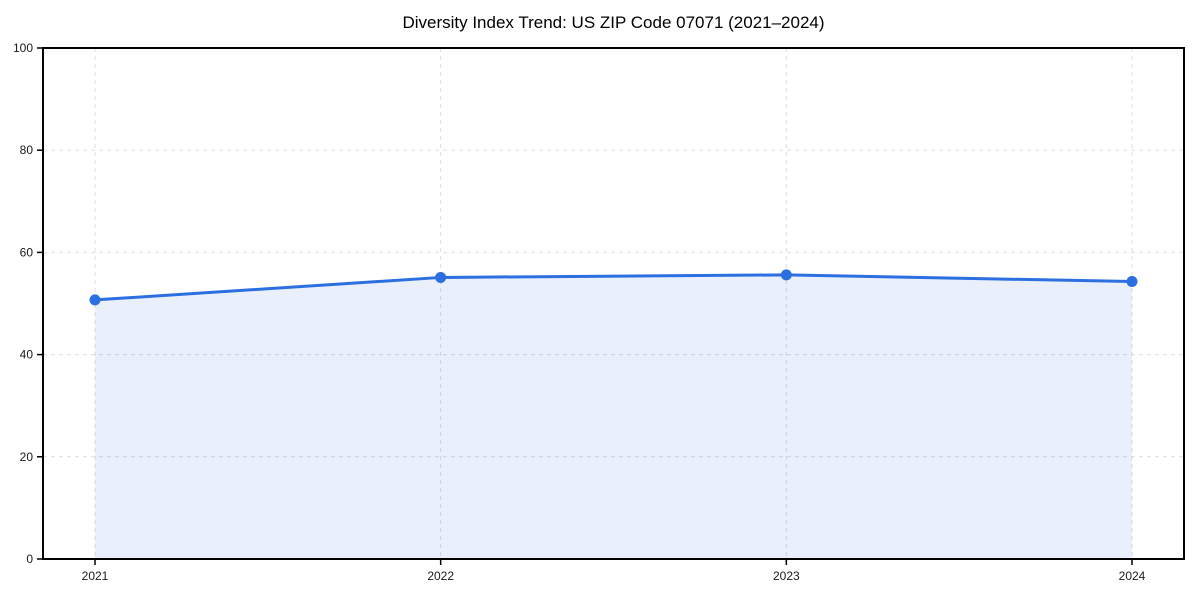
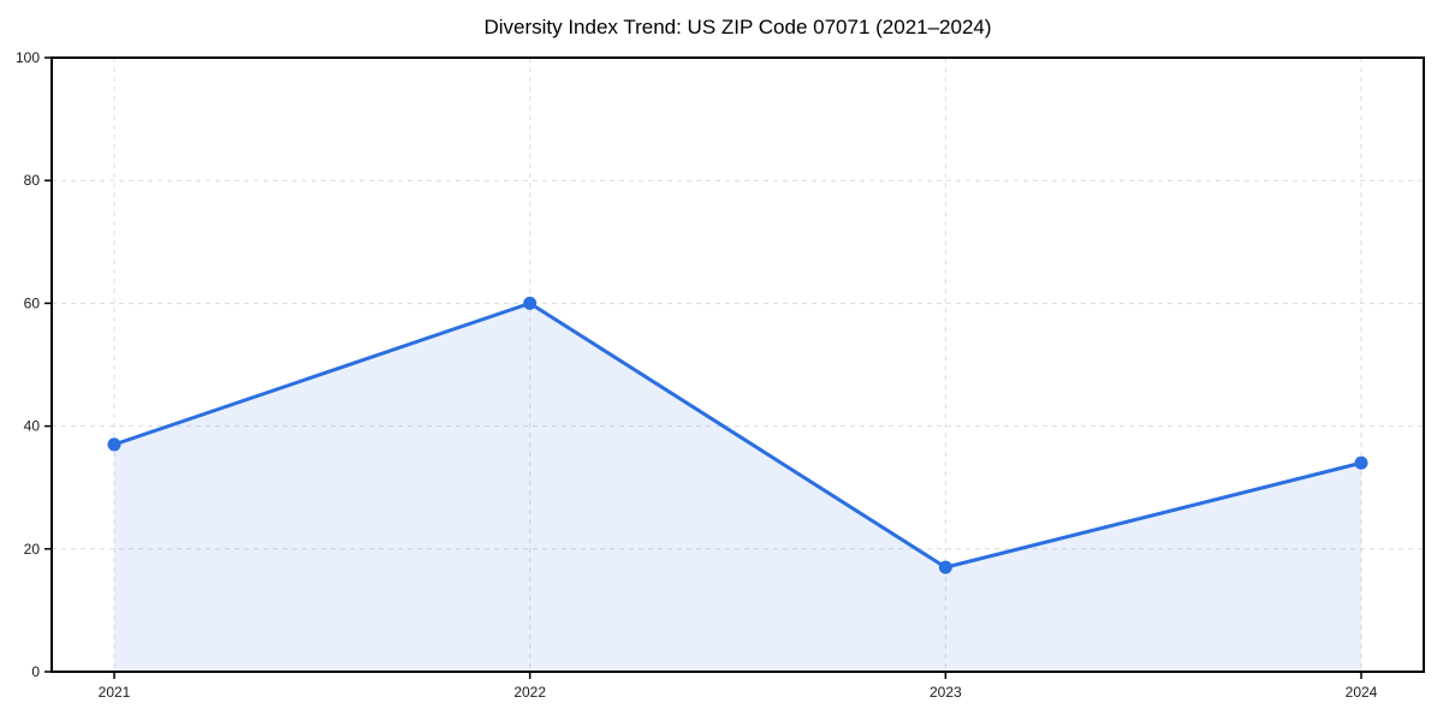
2021: 51 -> 37
2022: 55 -> 60
2023: 56 -> 17
2024: 54 -> 34
